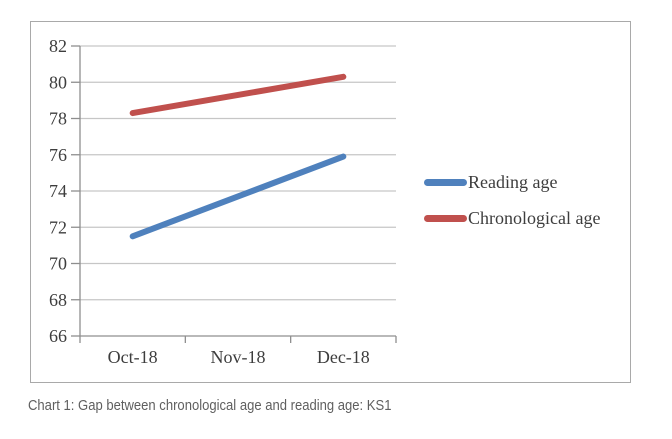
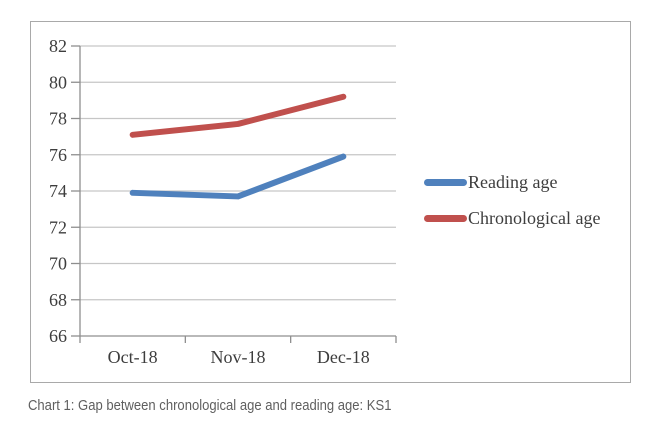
Reading age/Oct-18: 71.5 -> 73.9
Chronological age/Oct-18: 78.3 -> 77.1
Chronological age/Nov-18: 79.3 -> 77.7
Chronological age/Dec-18: 80.3 -> 79.2
